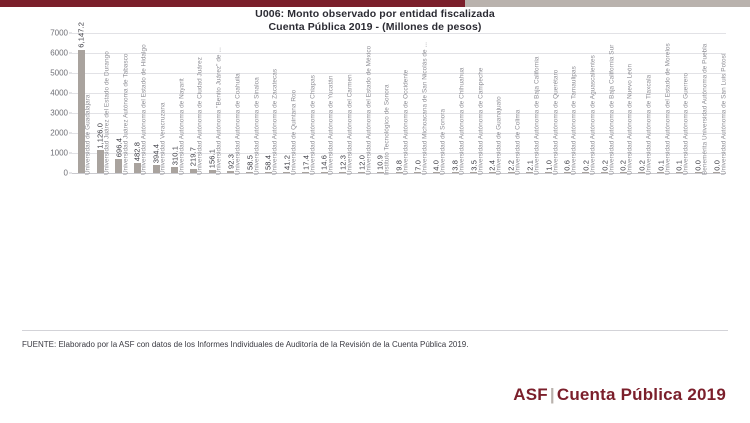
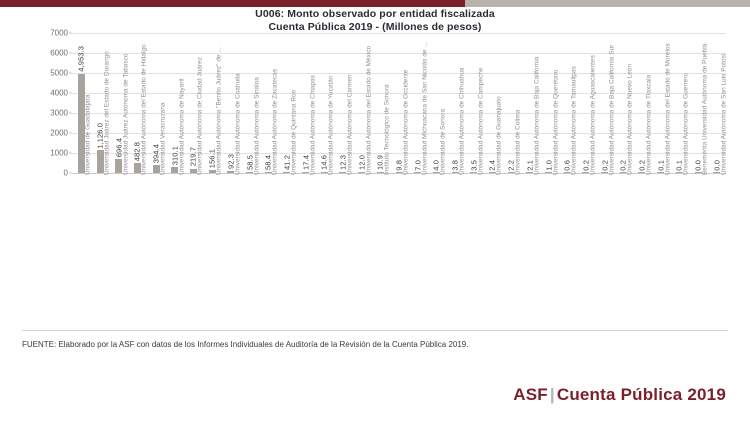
Universidad de Guadalajara: 6,147.2 -> 4,953.3
